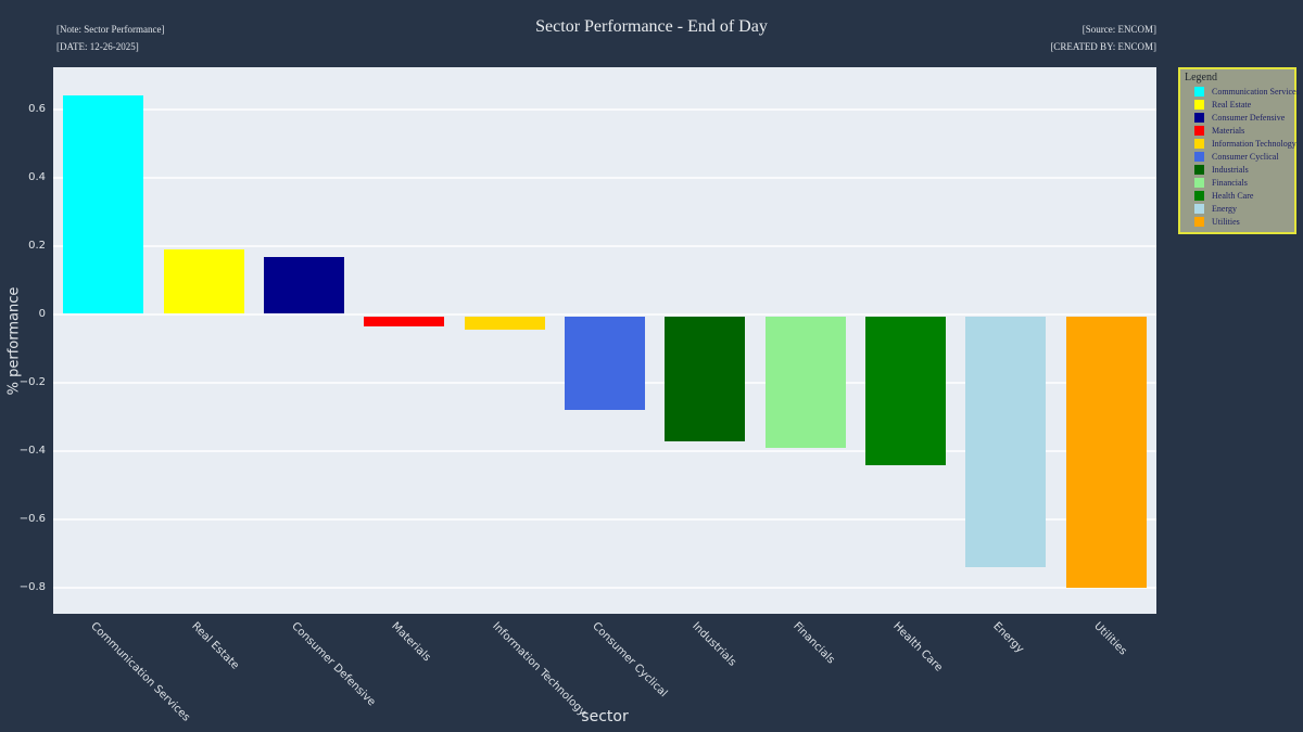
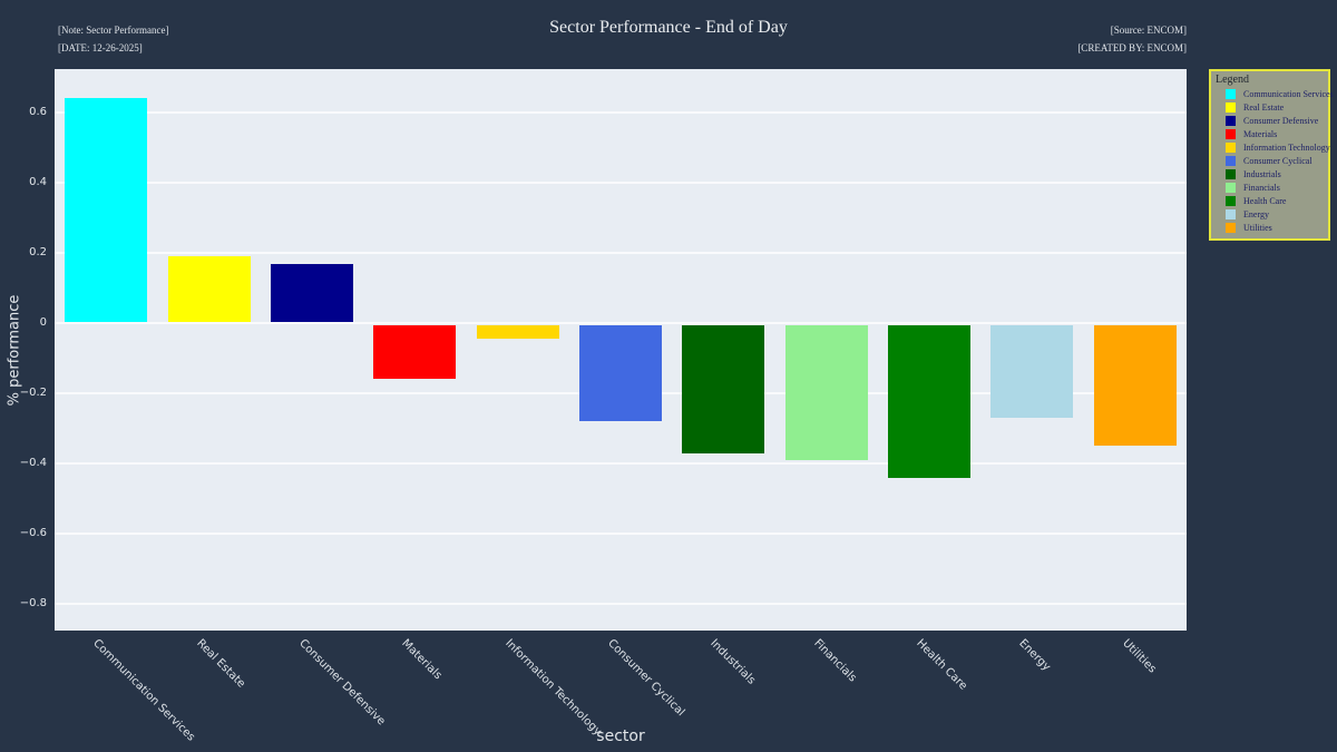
Materials: -0.04 -> -0.16
Energy: -0.74 -> -0.27
Utilities: -0.80 -> -0.35
